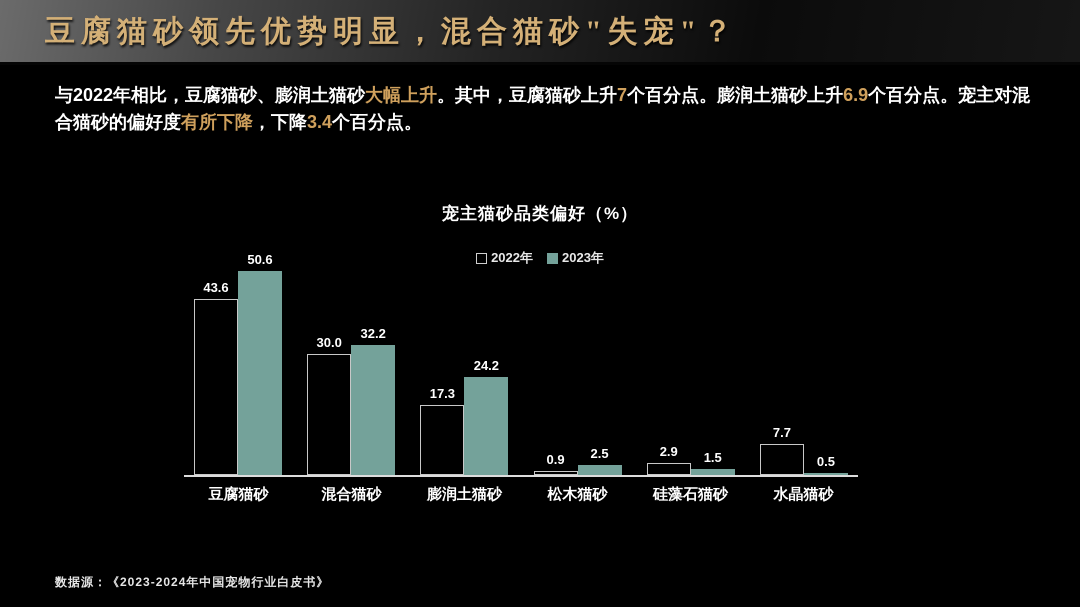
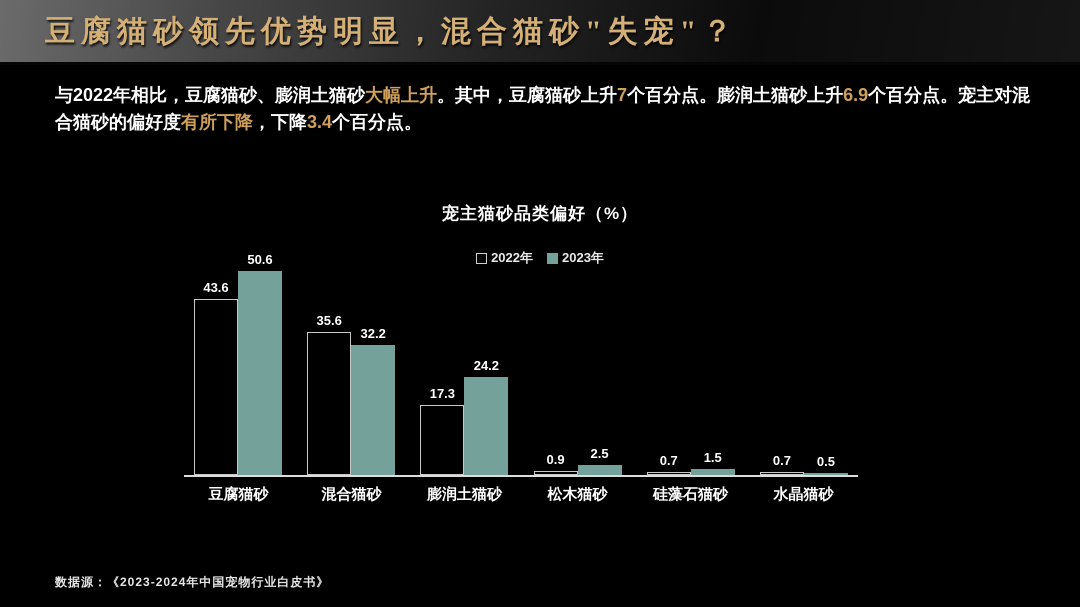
2022年/混合猫砂: 30.0 -> 35.6
2022年/硅藻石猫砂: 2.9 -> 0.7
2022年/水晶猫砂: 7.7 -> 0.7
